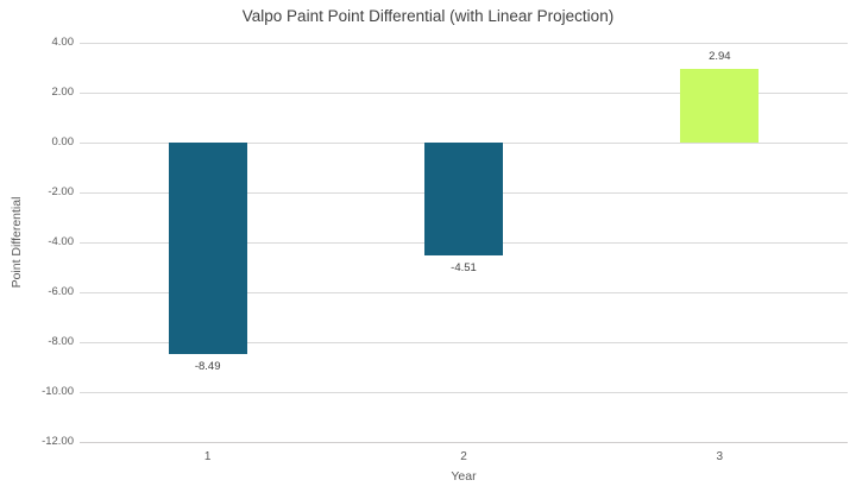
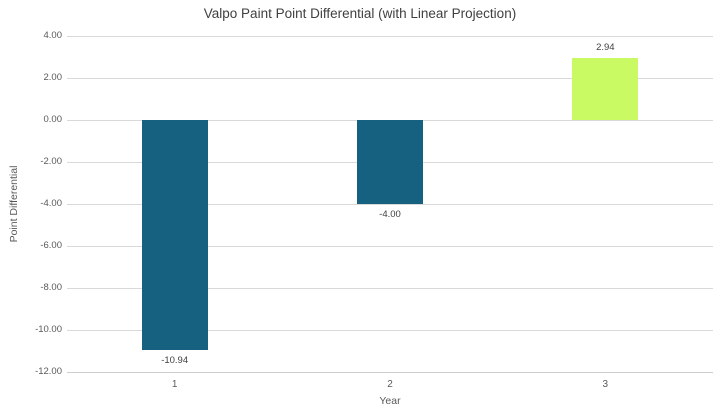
1: -8.49 -> -10.94
2: -4.51 -> -4.00
